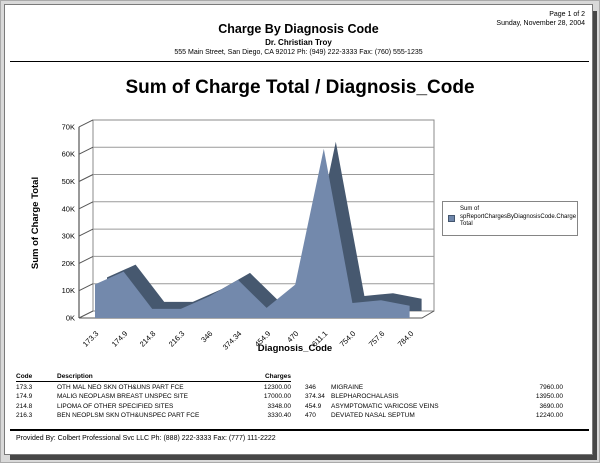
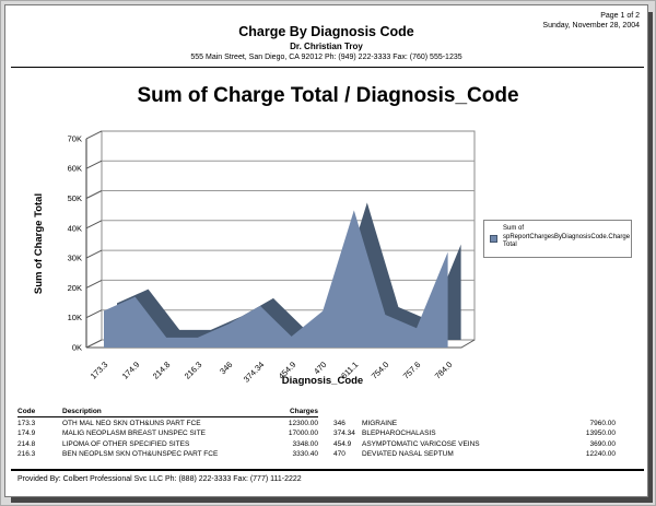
611.1: 62K -> 46K
754.0: 6K -> 11K
784.0: 4K -> 32K
